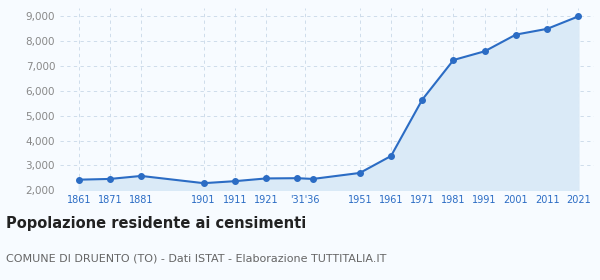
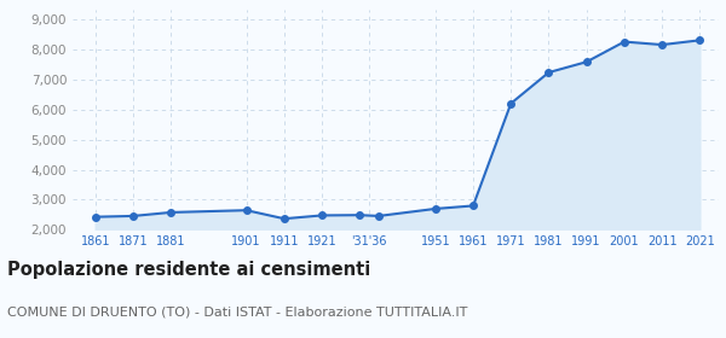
1901: 2,290 -> 2,650
1961: 3,380 -> 2,800
1971: 5,640 -> 6,200
2011: 8,480 -> 8,150
2021: 8,980 -> 8,300
